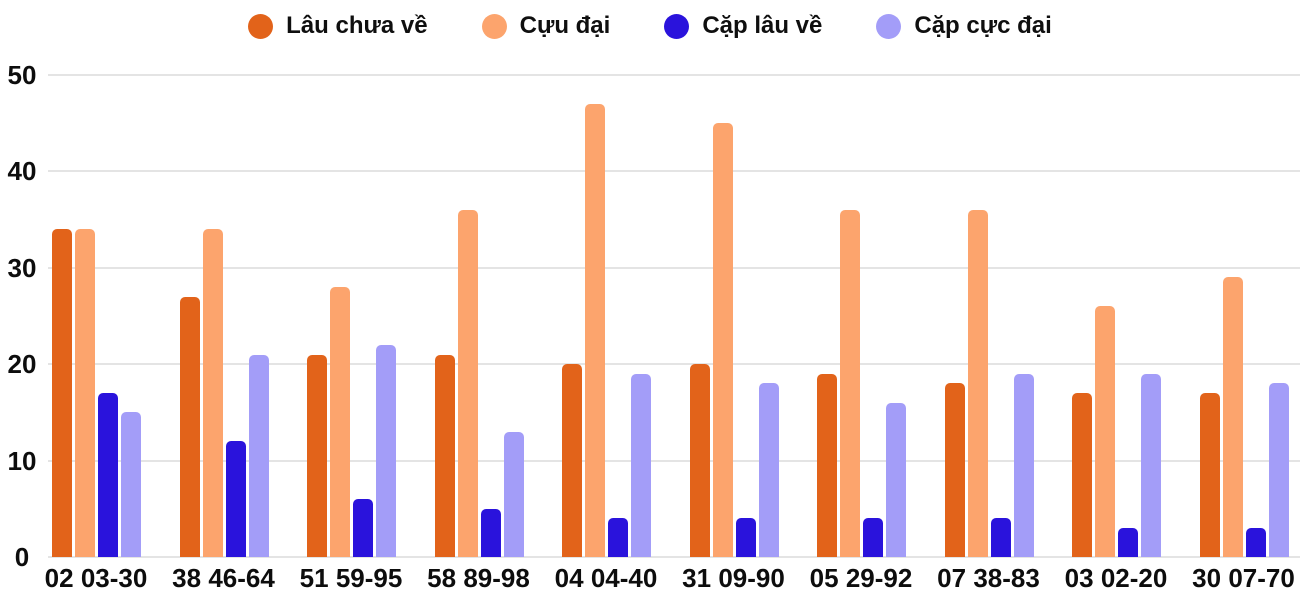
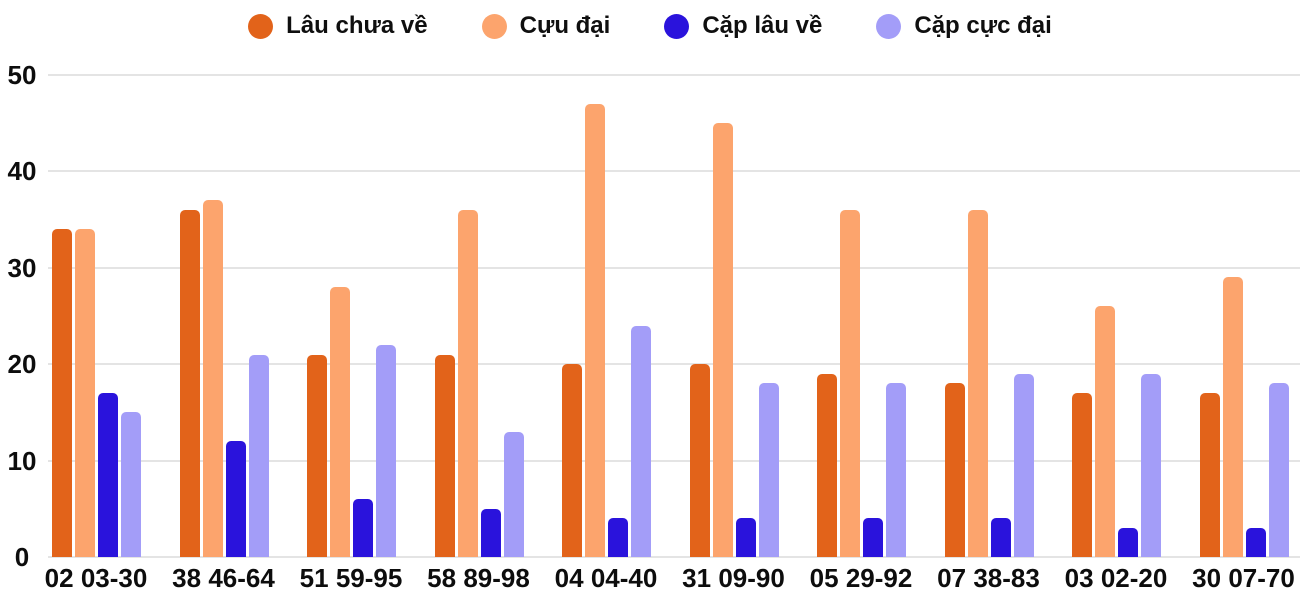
Lâu chưa về/38 46-64: 27 -> 36
Cựu đại/38 46-64: 34 -> 37
Cặp cực đại/04 04-40: 19 -> 24
Cặp cực đại/05 29-92: 16 -> 18
